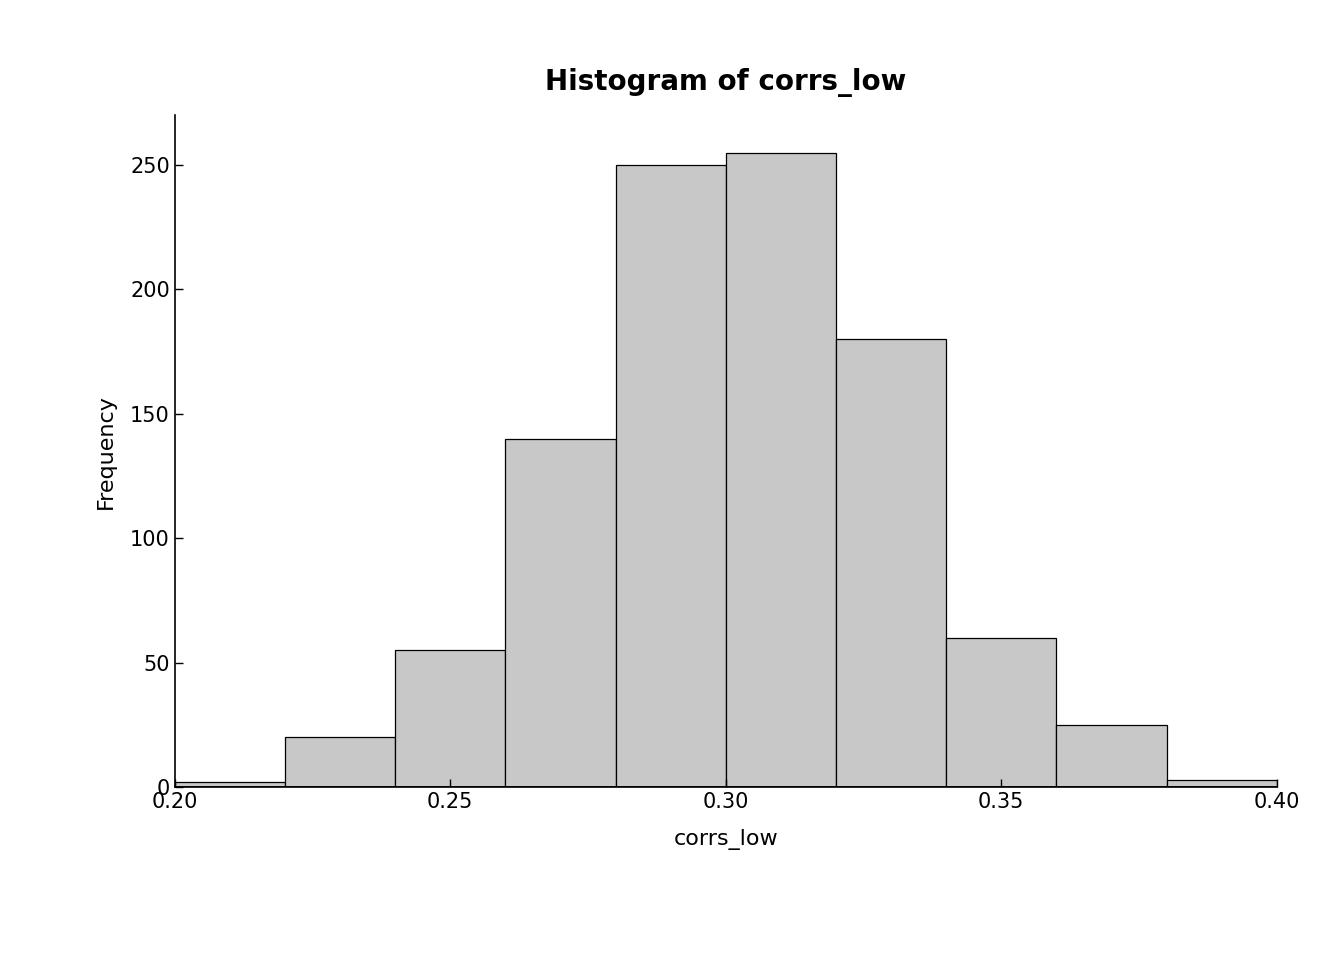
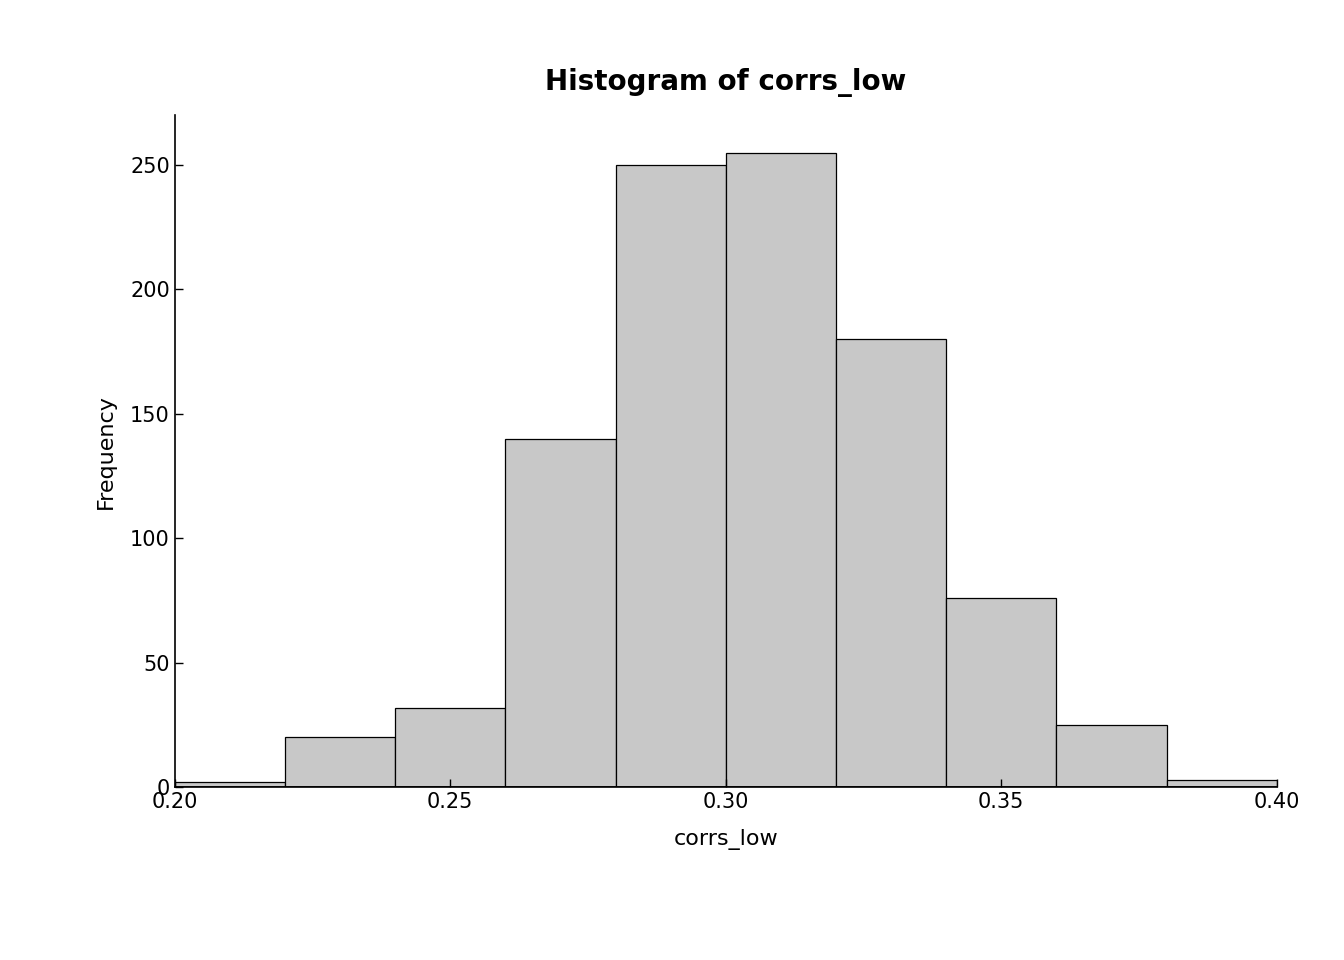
0.25: 55 -> 32
0.35: 60 -> 76
